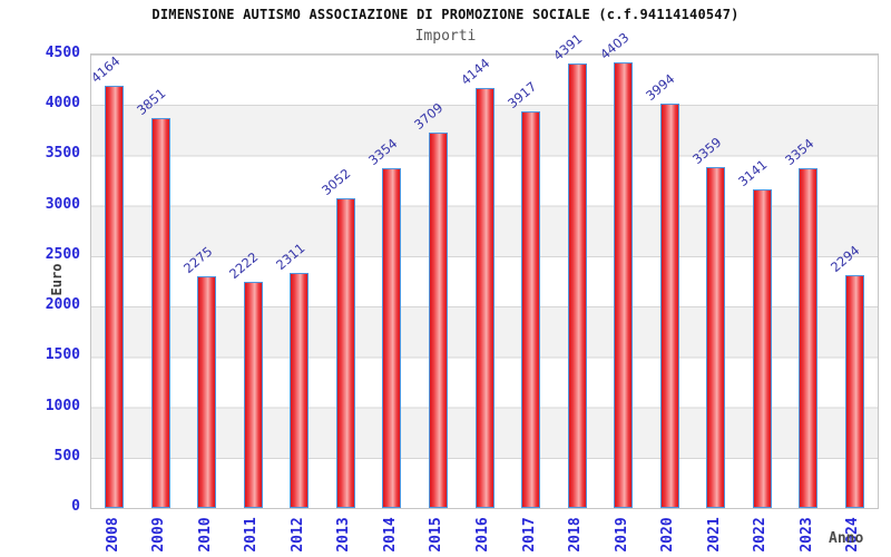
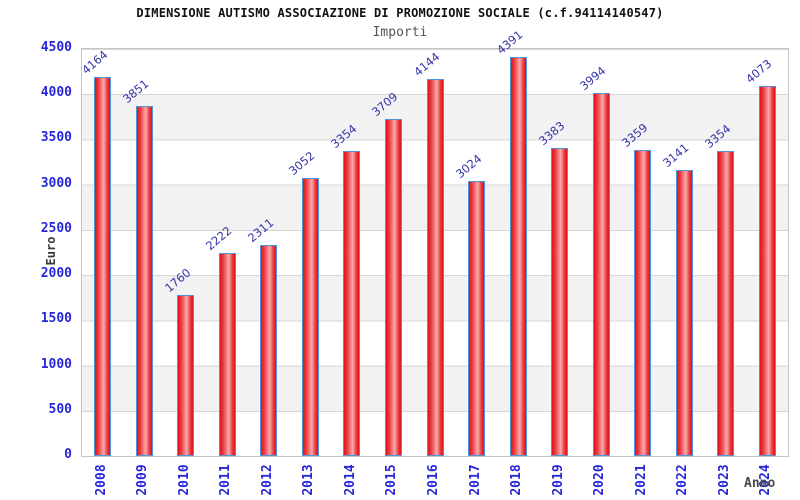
2010: 2275 -> 1760
2017: 3917 -> 3024
2019: 4403 -> 3383
2024: 2294 -> 4073
